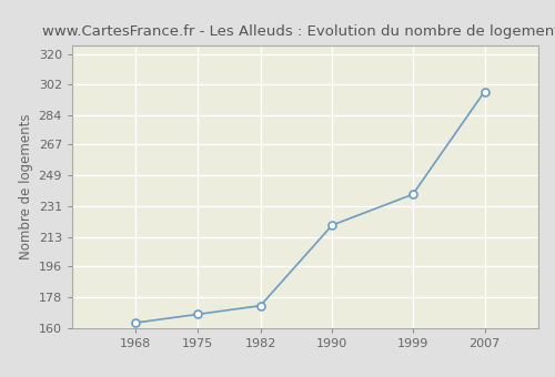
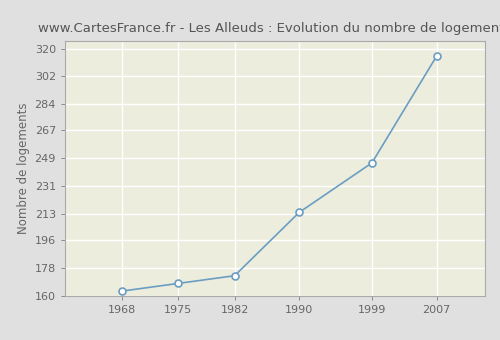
1990: 220 -> 214
1999: 238 -> 246
2007: 298 -> 315
